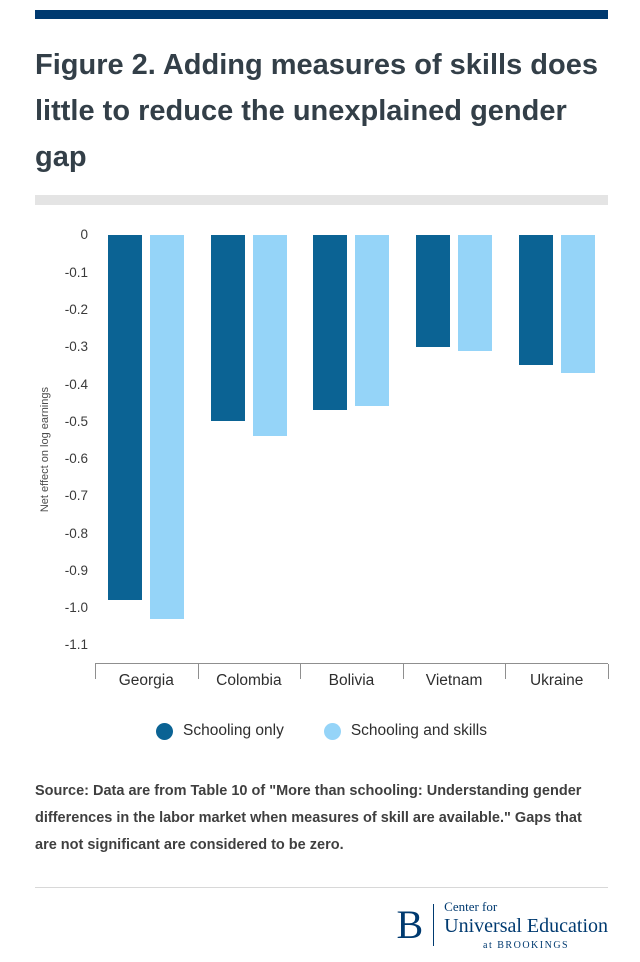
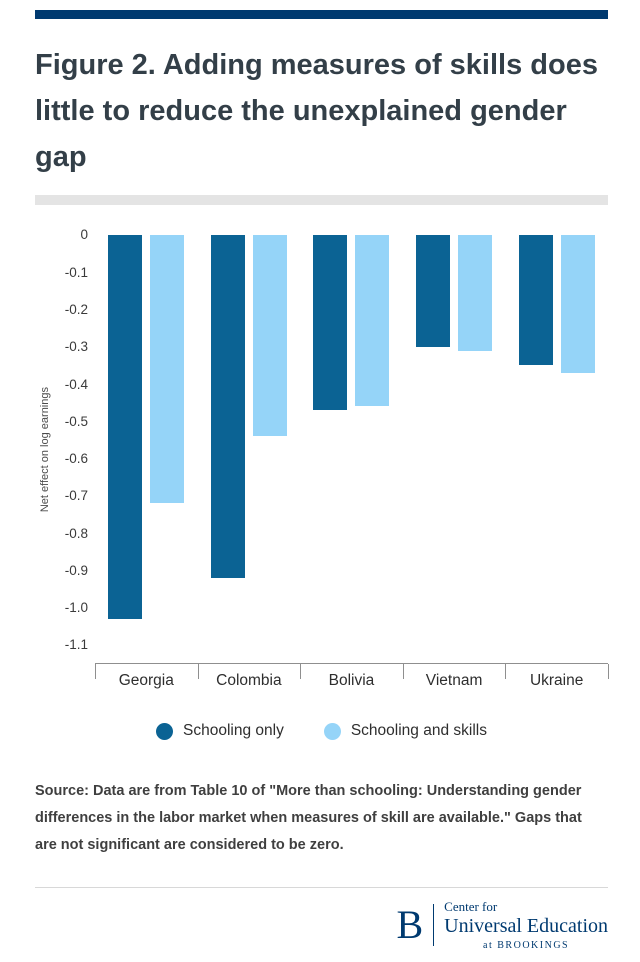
Schooling only/Georgia: -0.98 -> -1.03
Schooling and skills/Georgia: -1.03 -> -0.72
Schooling only/Colombia: -0.50 -> -0.92
